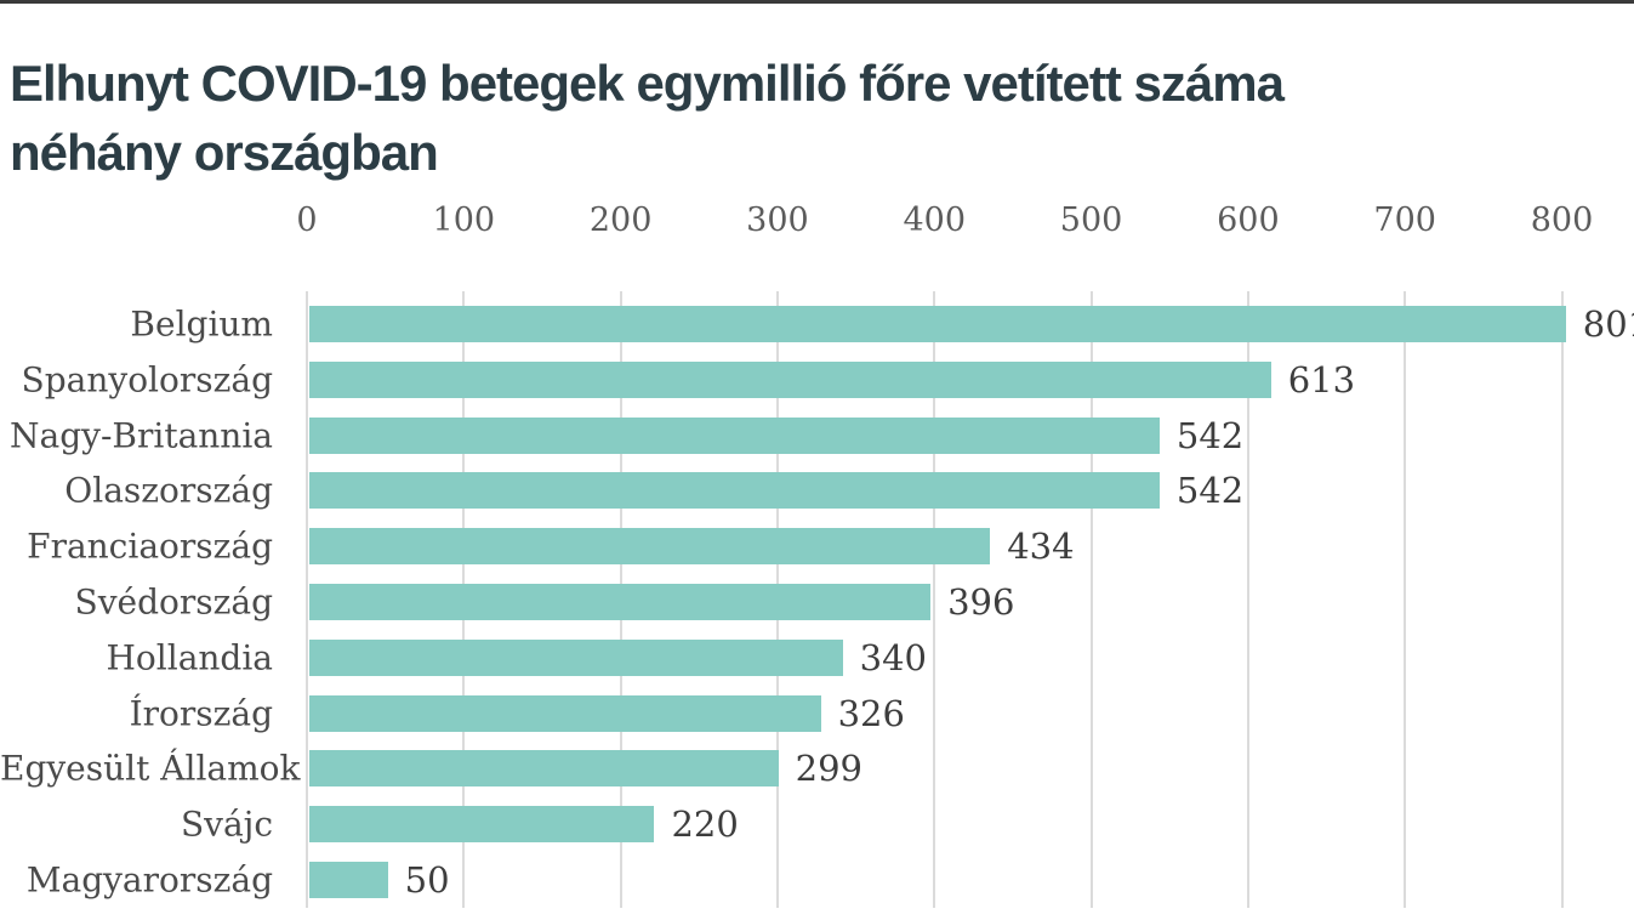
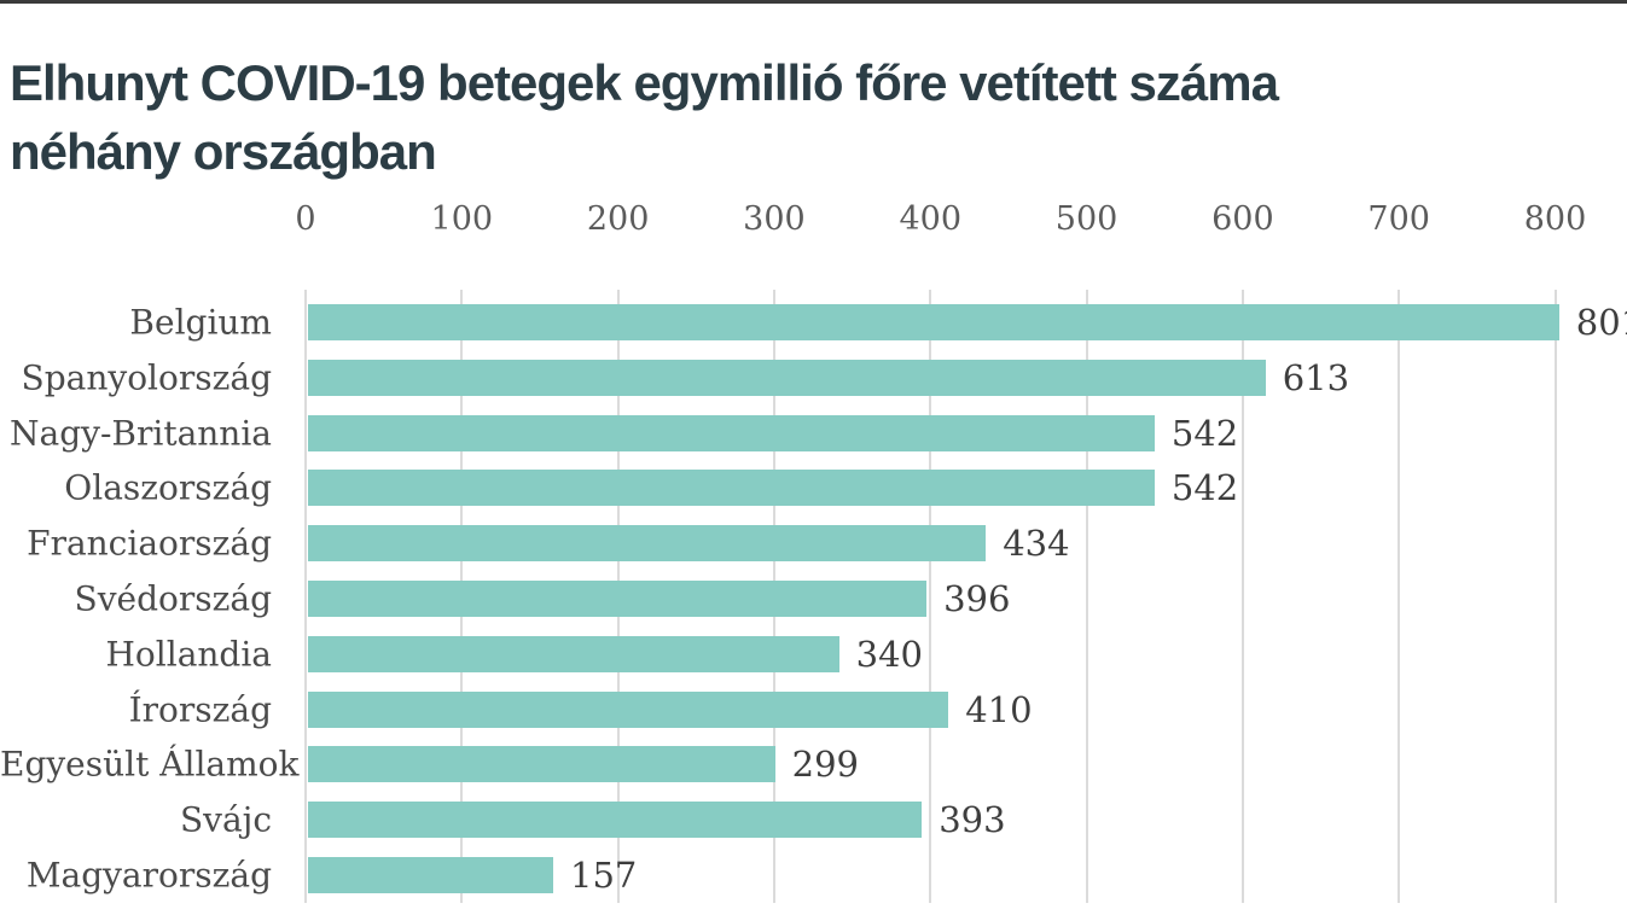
Írország: 326 -> 410
Svájc: 220 -> 393
Magyarország: 50 -> 157
